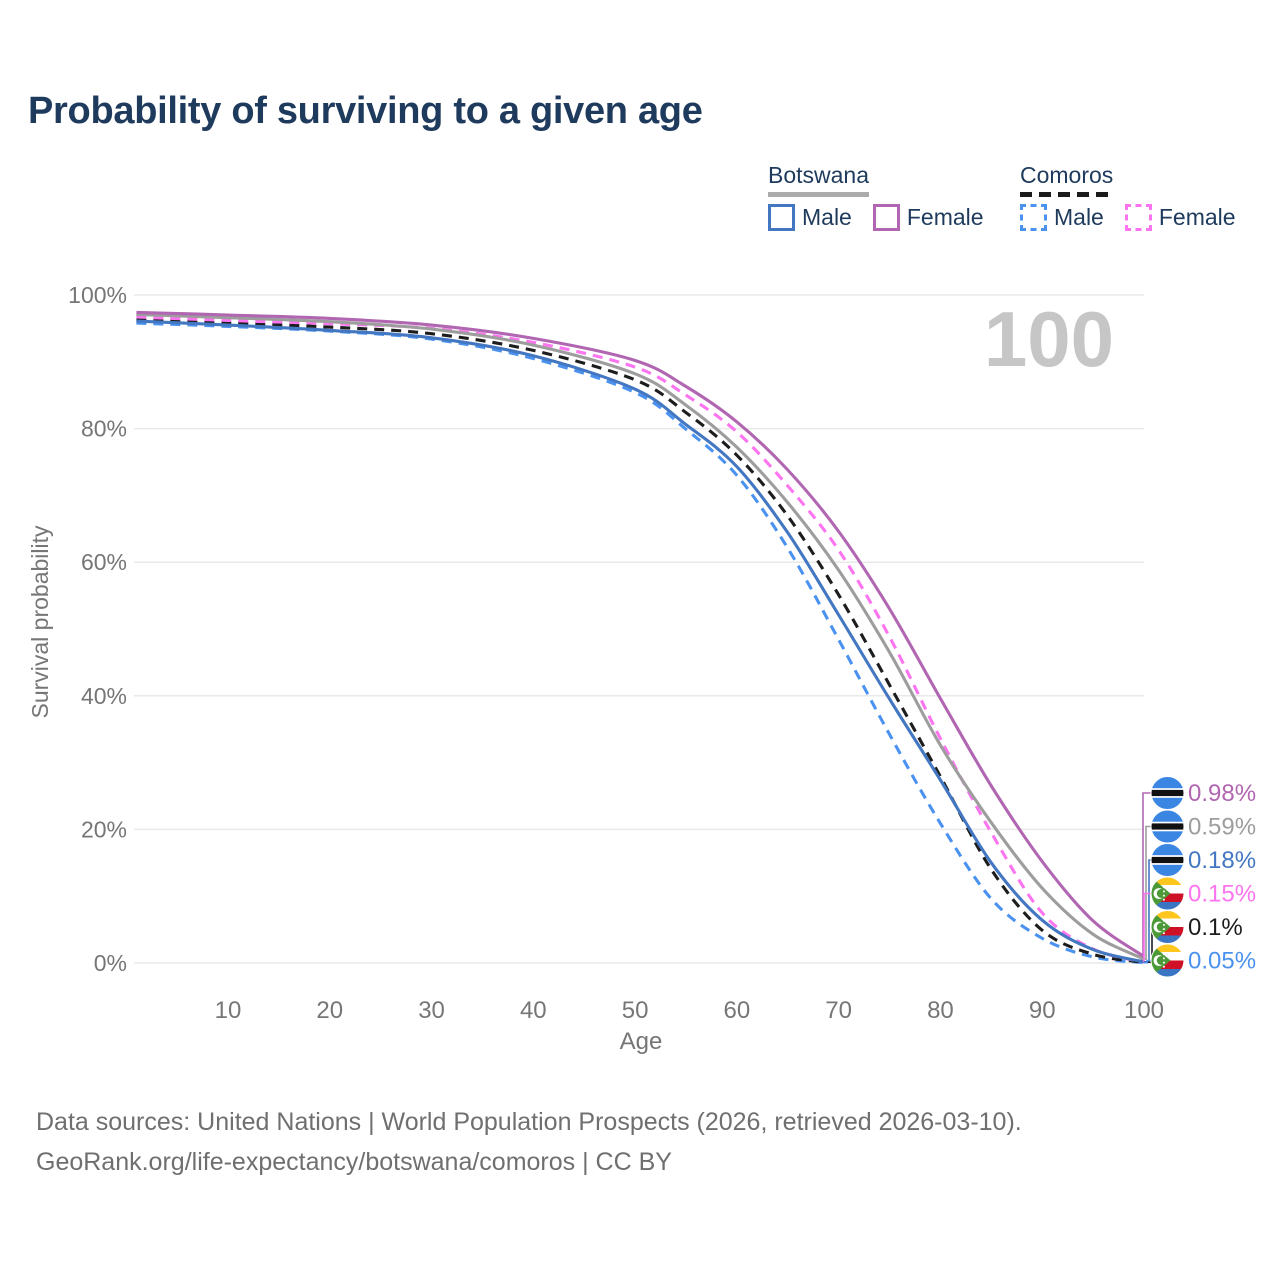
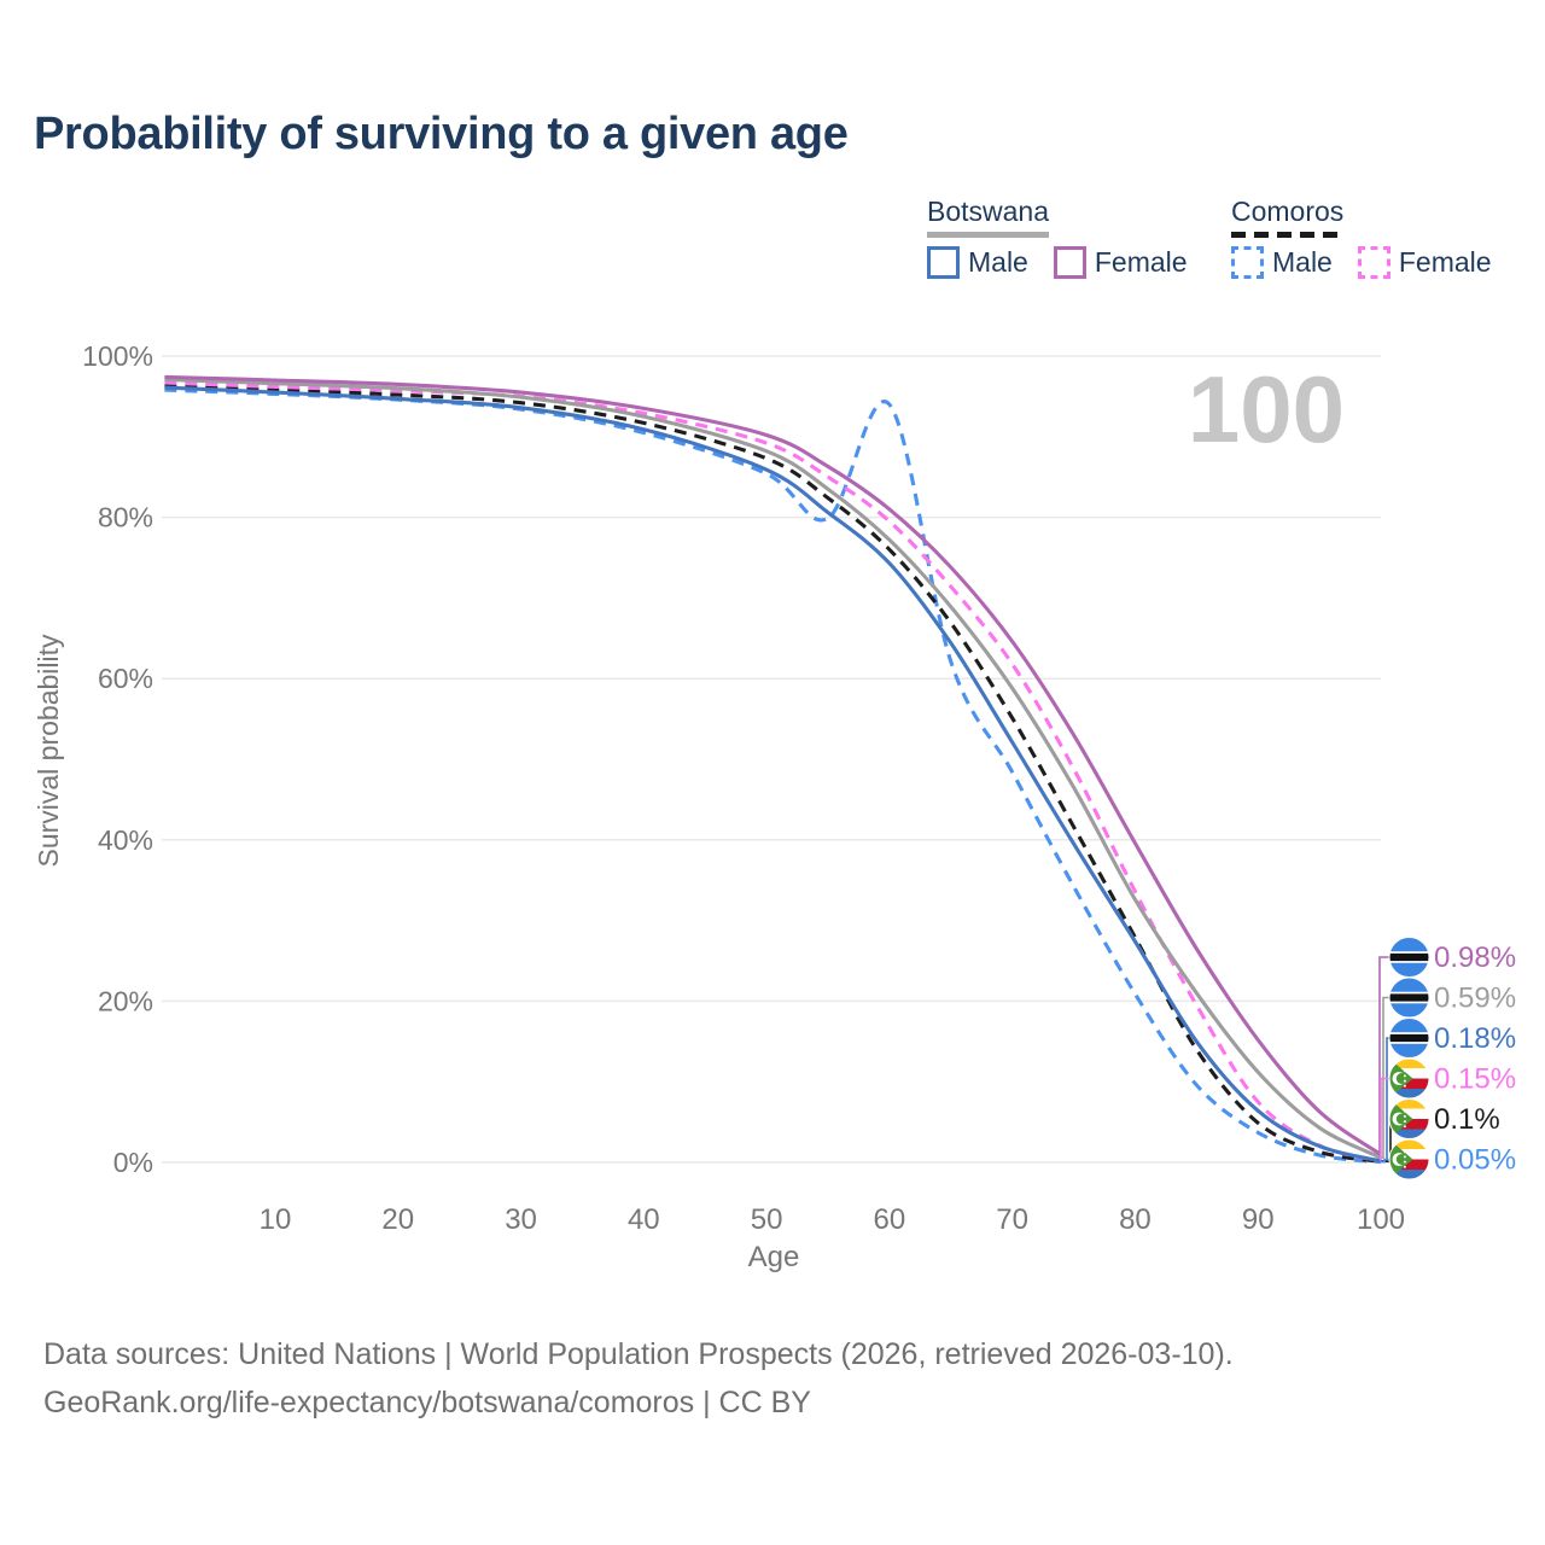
Comoros Male/60: 73% -> 94%
